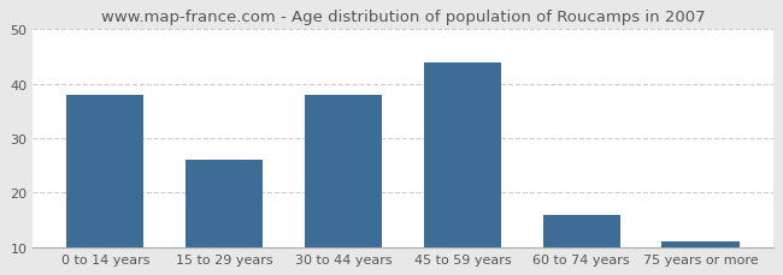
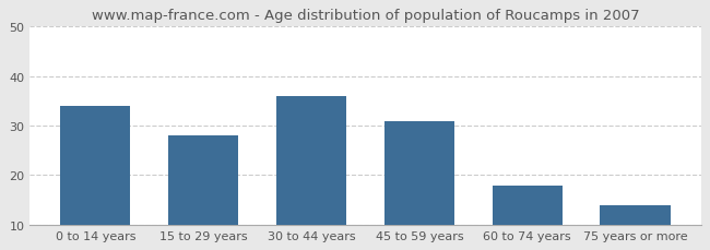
0 to 14 years: 38 -> 34
15 to 29 years: 26 -> 28
30 to 44 years: 38 -> 36
45 to 59 years: 44 -> 31
60 to 74 years: 16 -> 18
75 years or more: 11 -> 14
